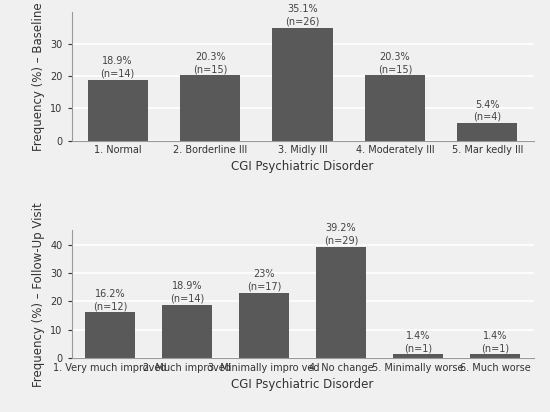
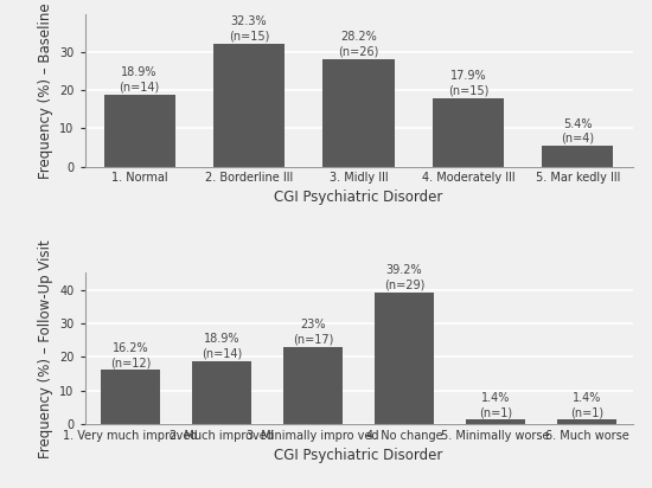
2. Borderline Ill: 20.3% -> 32.3%
3. Midly Ill: 35.1% -> 28.2%
4. Moderately Ill: 20.3% -> 17.9%
